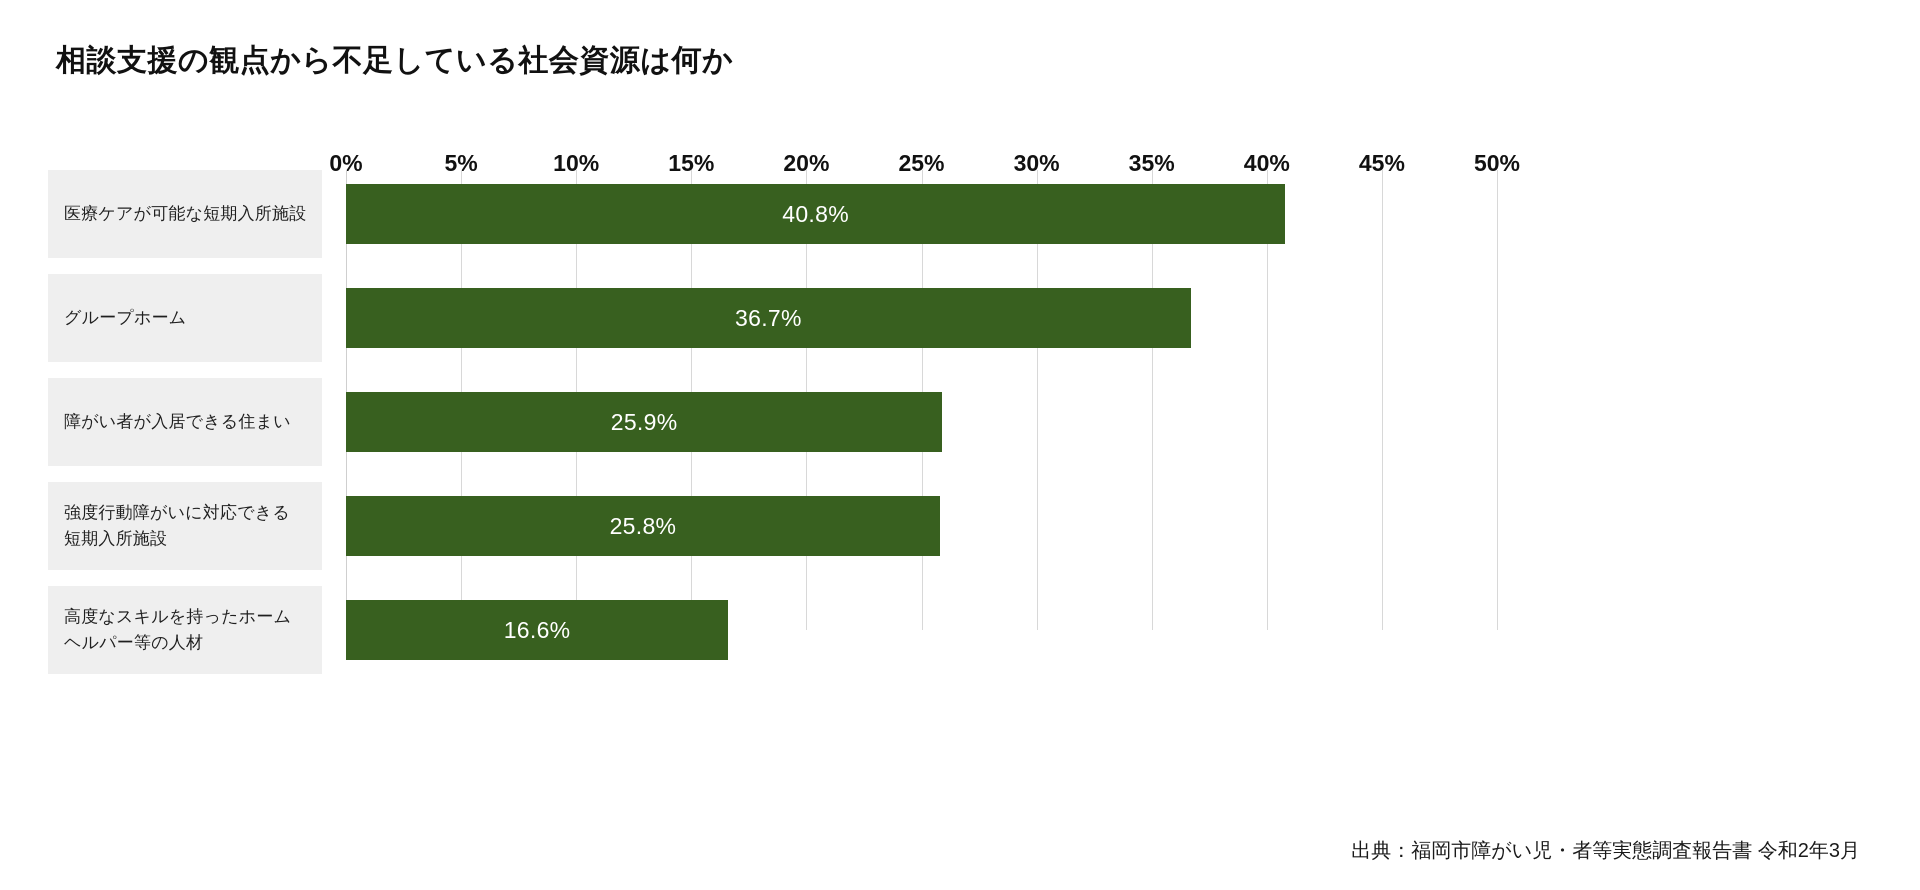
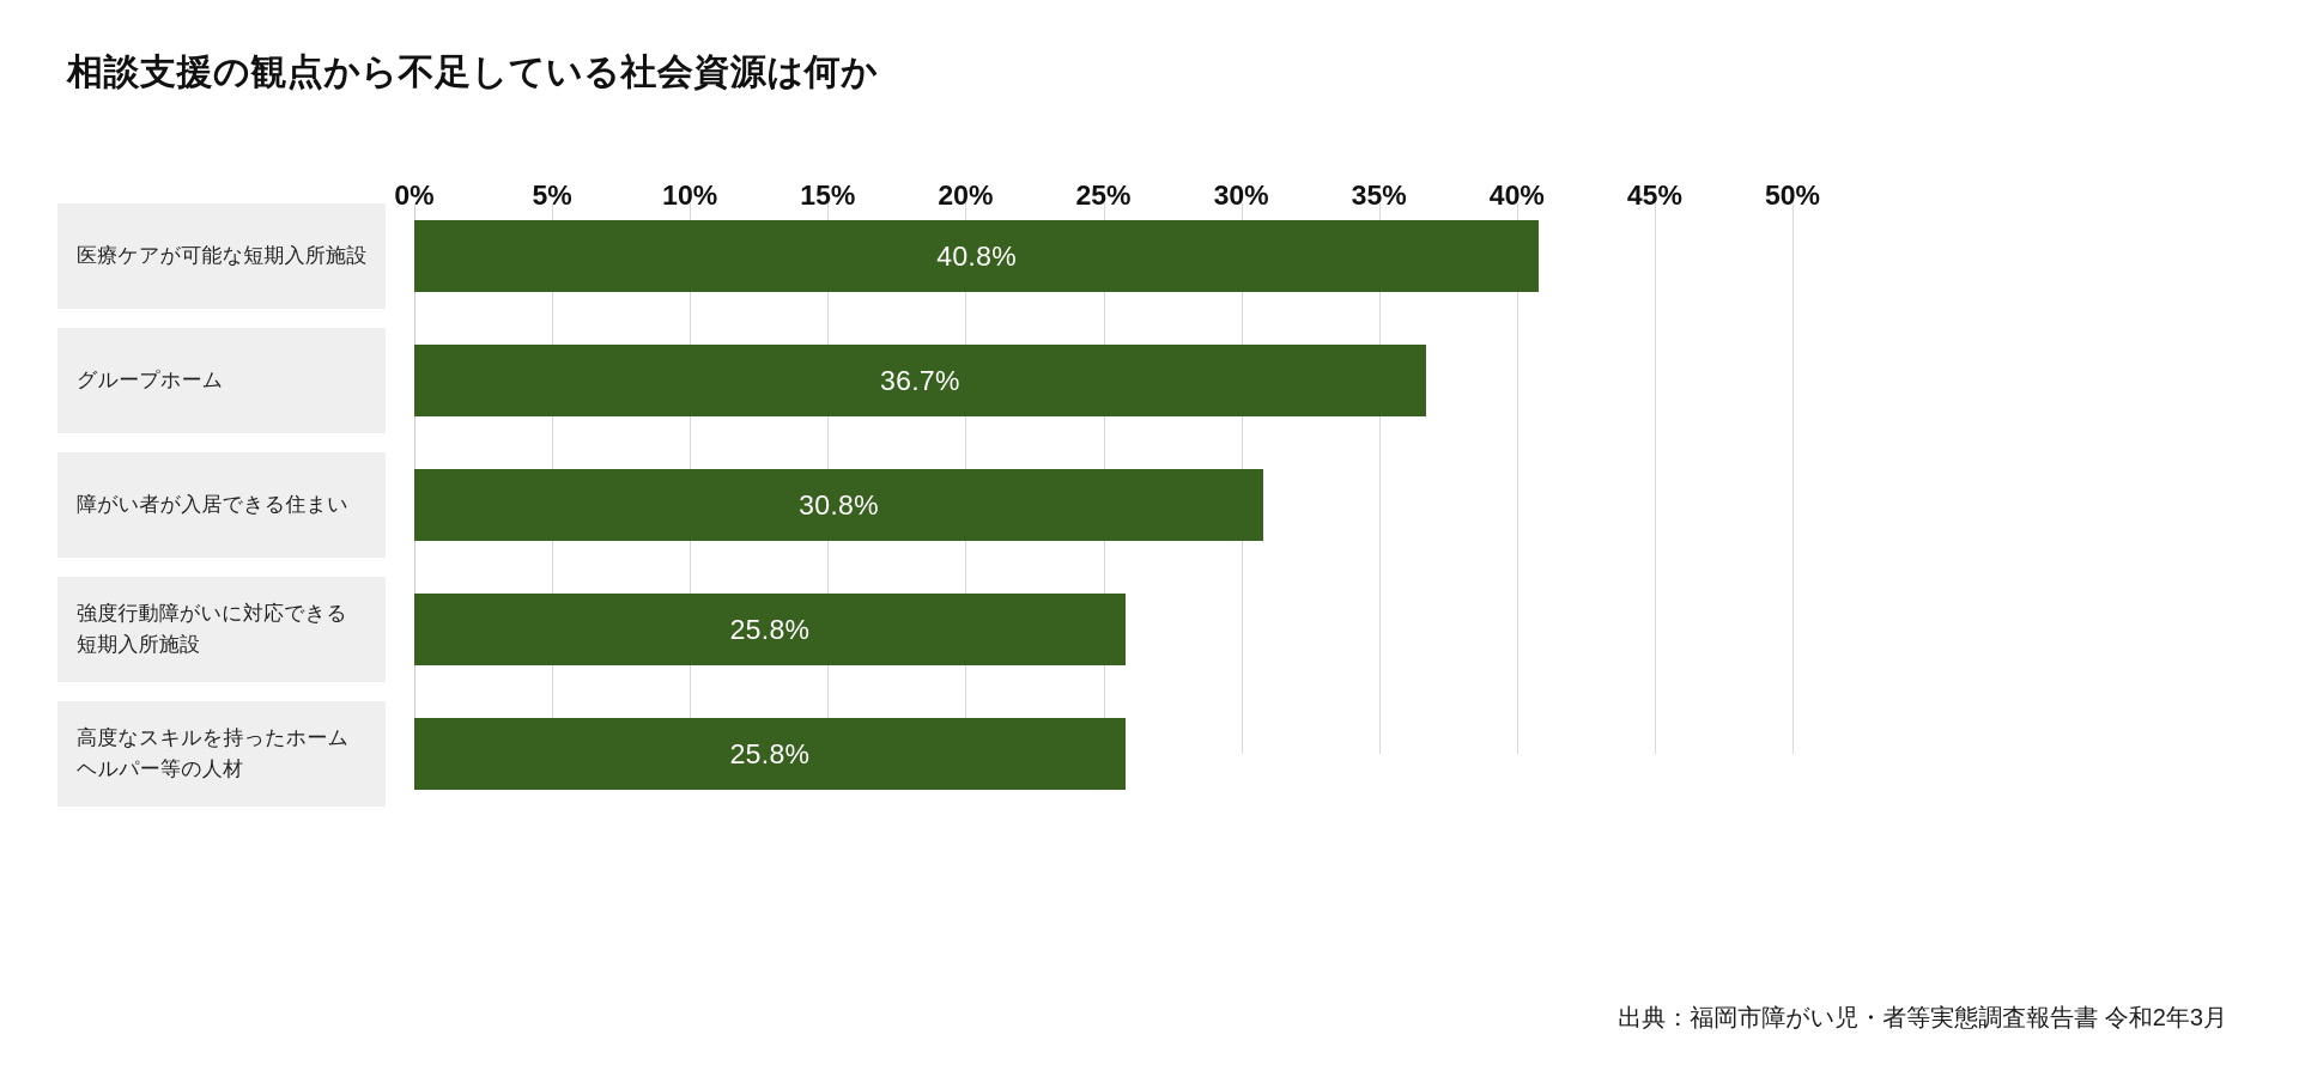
障がい者が入居できる住まい: 25.9% -> 30.8%
高度なスキルを持ったホーム ヘルパー等の人材: 16.6% -> 25.8%
